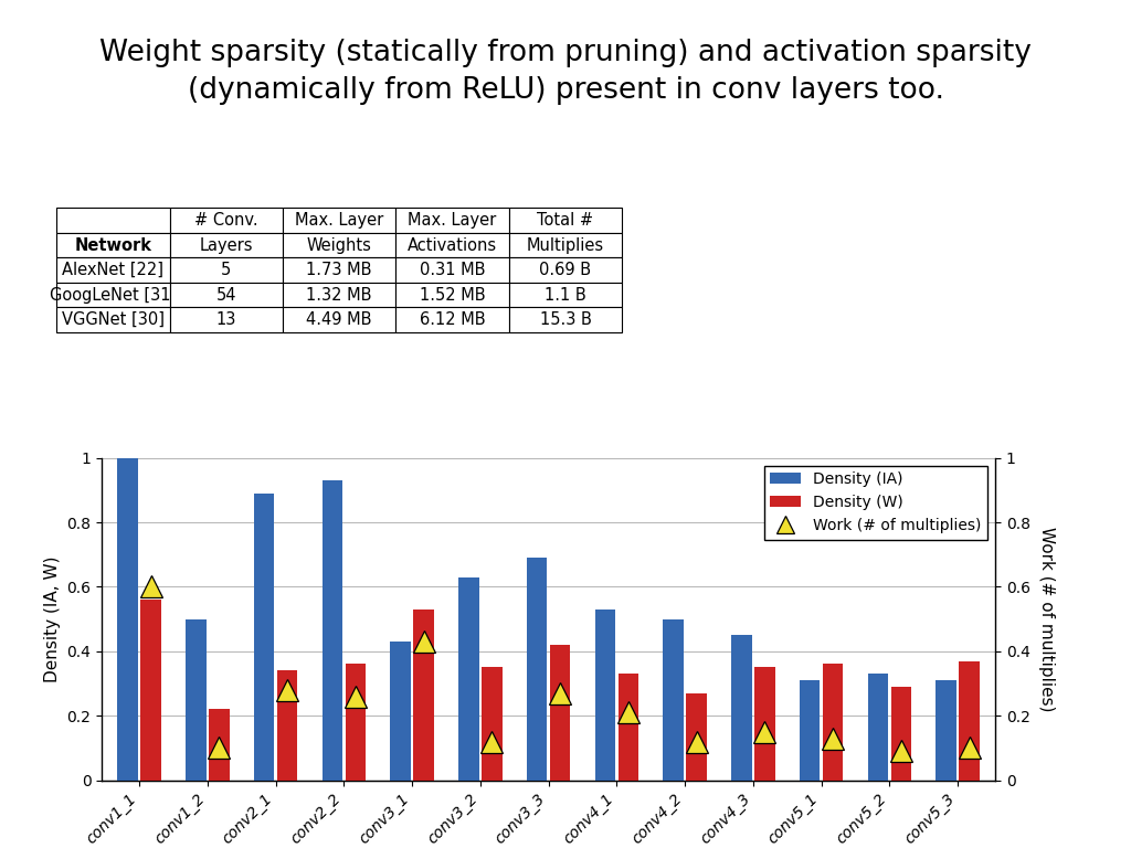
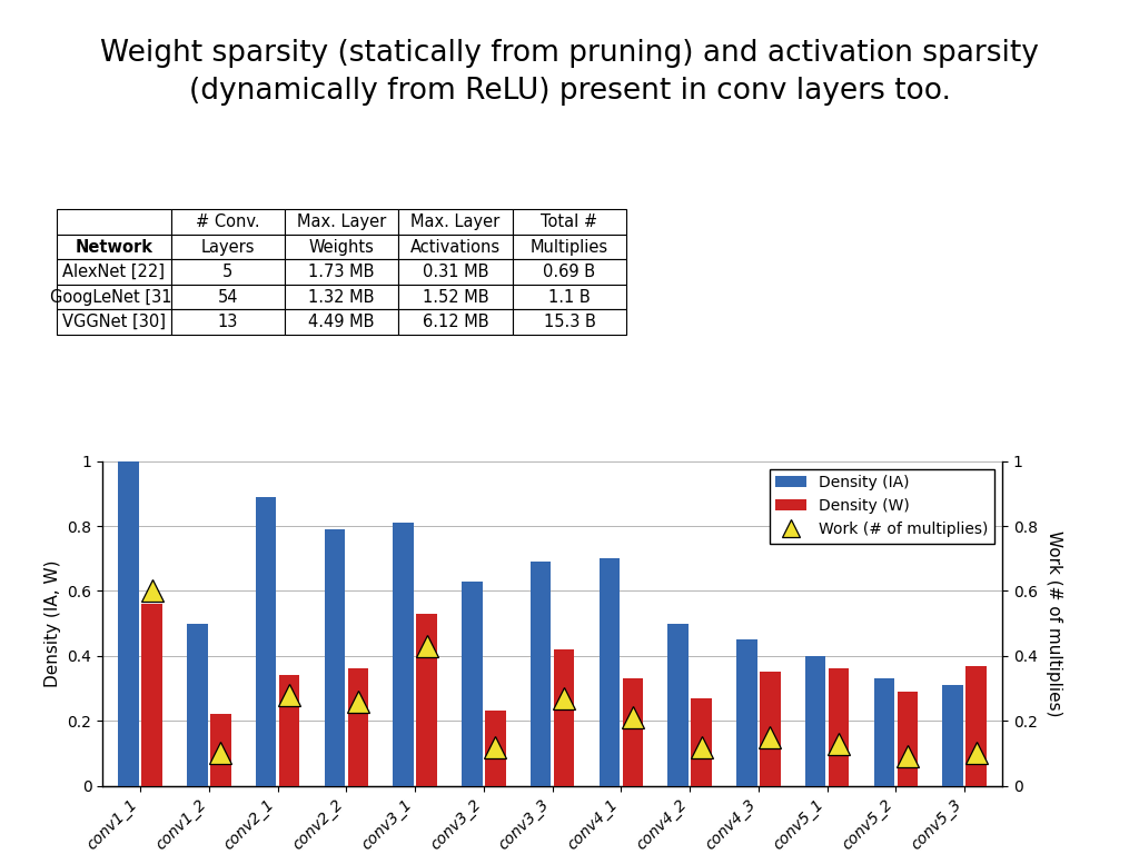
Density (IA)/conv2_2: 0.93 -> 0.79
Density (IA)/conv3_1: 0.43 -> 0.81
Density (W)/conv3_2: 0.35 -> 0.23
Density (IA)/conv4_1: 0.53 -> 0.70
Density (IA)/conv5_1: 0.31 -> 0.40
